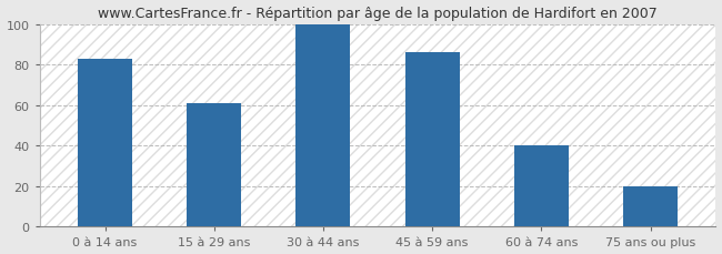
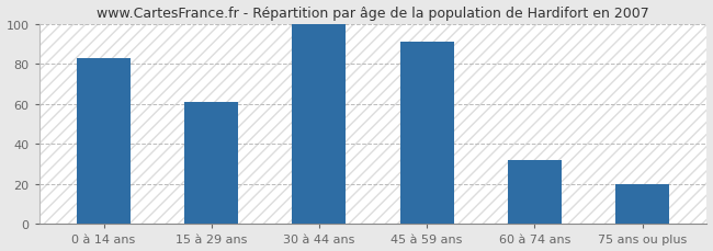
45 à 59 ans: 86 -> 91
60 à 74 ans: 40 -> 32
